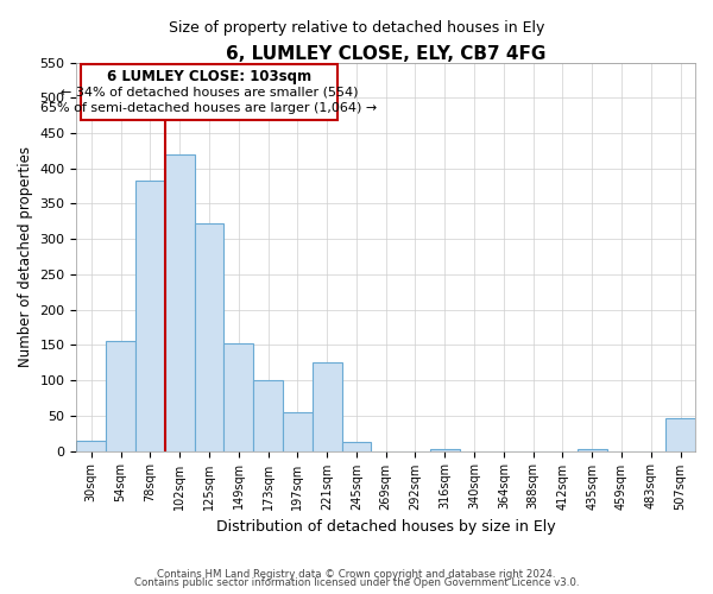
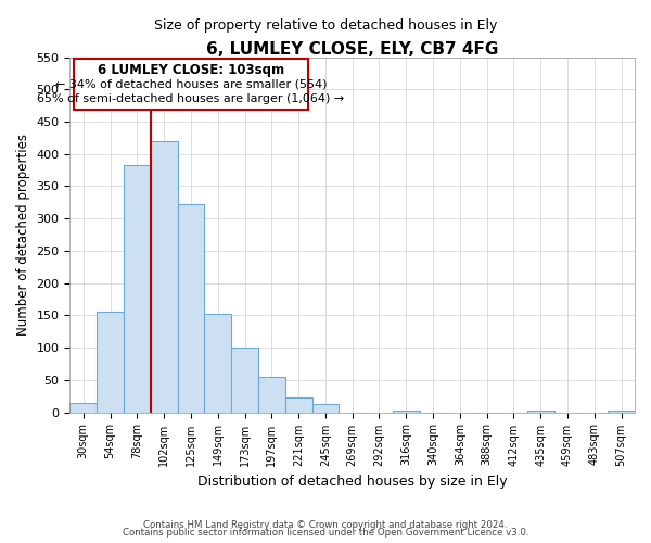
221sqm: 126 -> 22
507sqm: 46 -> 2
